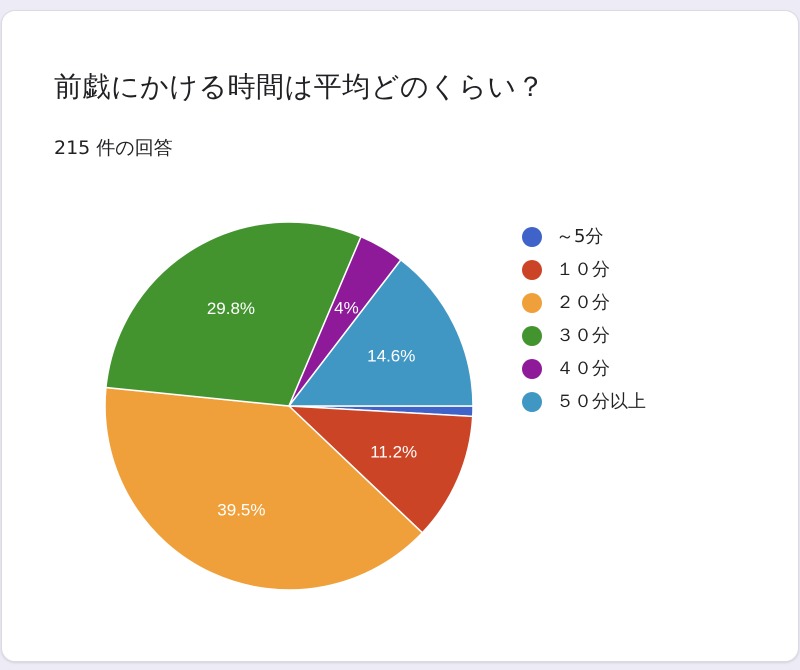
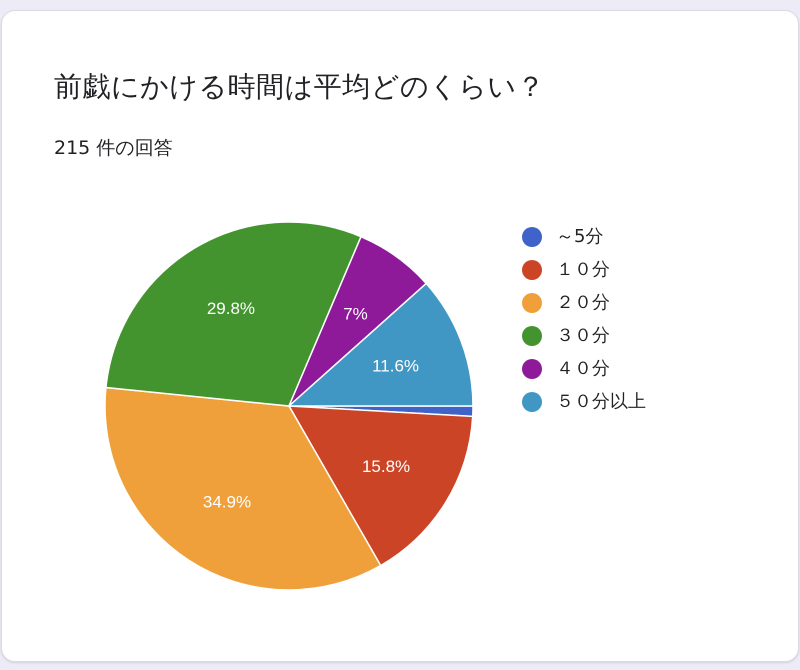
１０分: 11.2% -> 15.8%
２０分: 39.5% -> 34.9%
４０分: 4% -> 7%
５０分以上: 14.6% -> 11.6%
